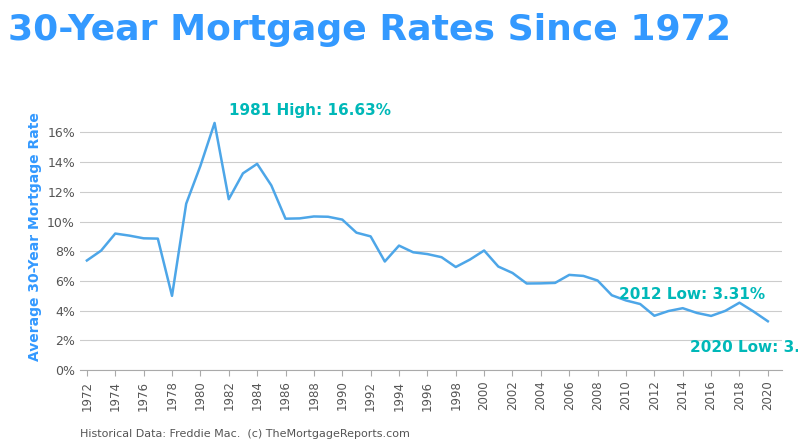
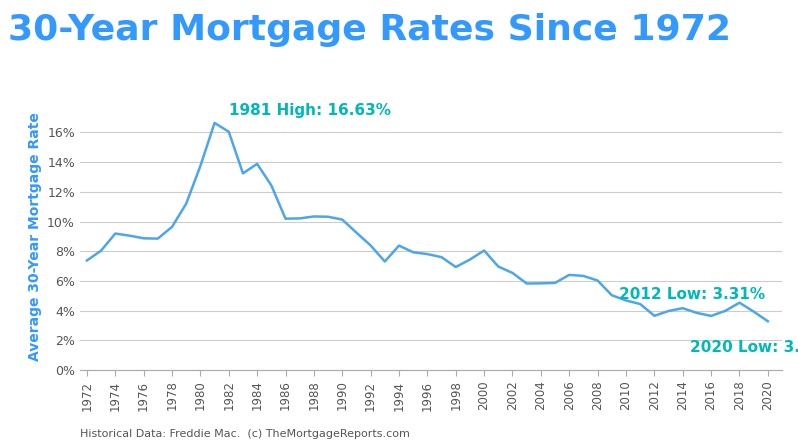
1978: 5.0% -> 9.6%
1982: 11.5% -> 16.0%
1992: 9.0% -> 8.4%
